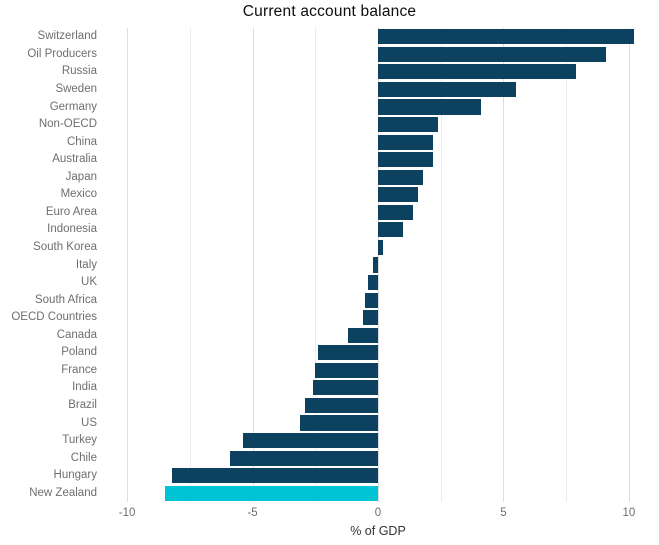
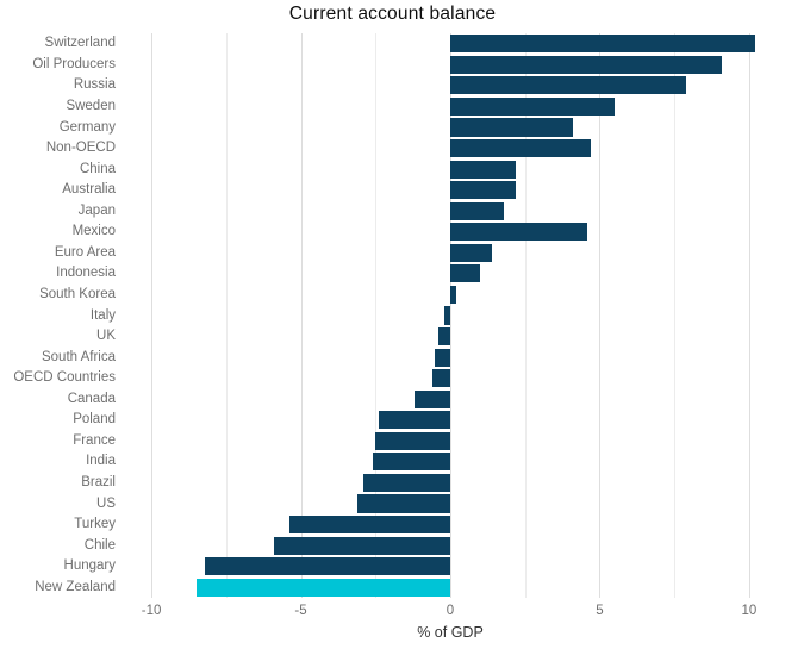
Non-OECD: 2.4 -> 4.7
Mexico: 1.6 -> 4.6
